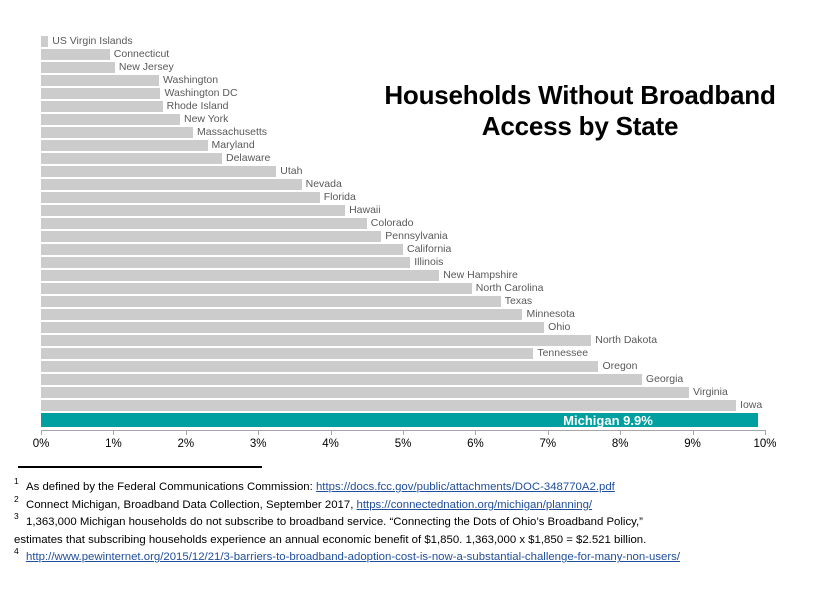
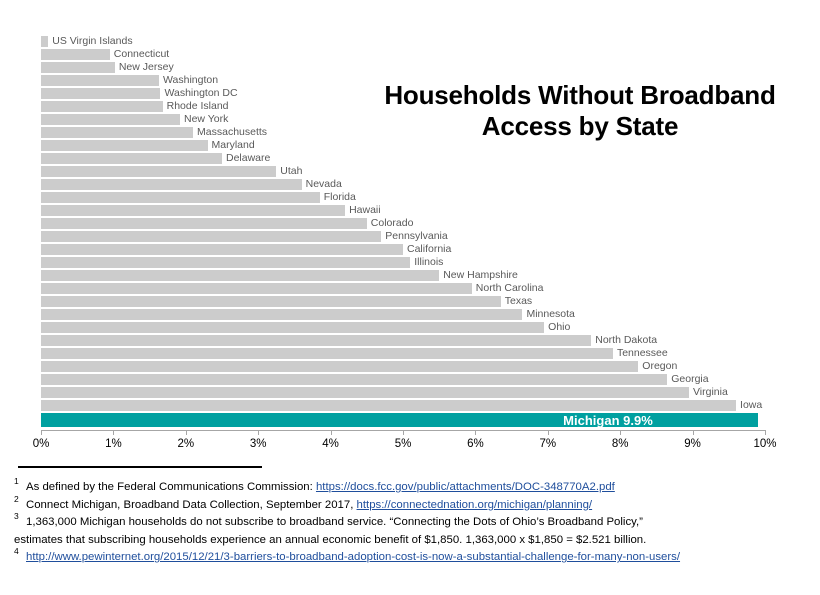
Tennessee: 6.8% -> 7.9%
Oregon: 7.7% -> 8.2%
Georgia: 8.3% -> 8.7%
